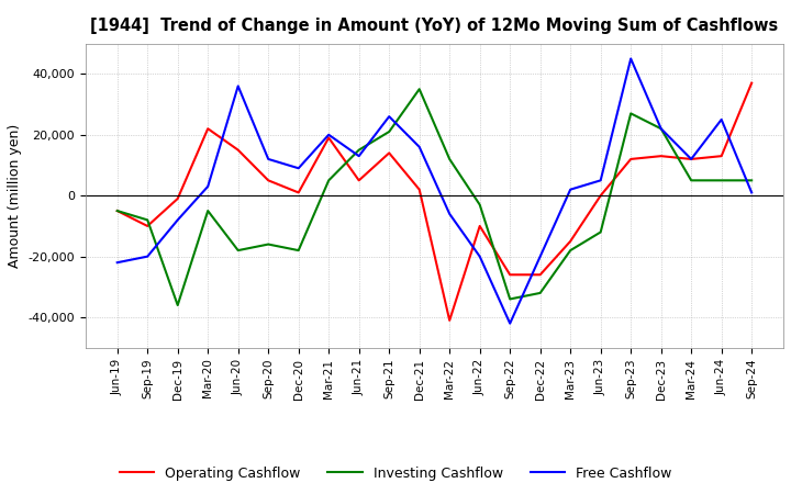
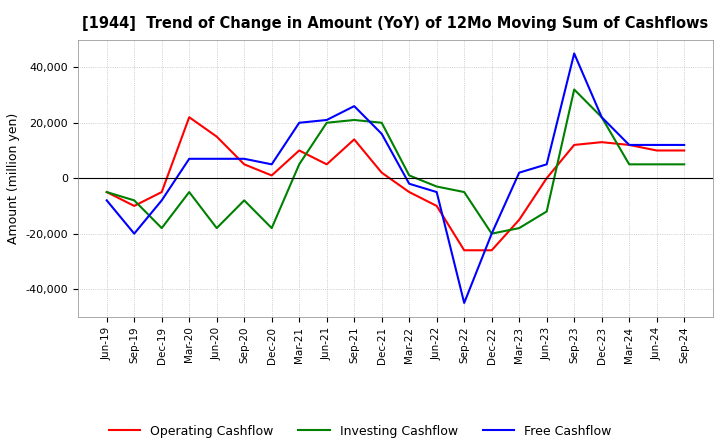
Free Cashflow/Jun-19: -22,000 -> -8,000
Operating Cashflow/Dec-19: -1,000 -> -5,000
Investing Cashflow/Dec-19: -36,000 -> -18,000
Free Cashflow/Mar-20: 3,000 -> 7,000
Free Cashflow/Jun-20: 36,000 -> 7,000
Investing Cashflow/Sep-20: -16,000 -> -8,000
Free Cashflow/Sep-20: 12,000 -> 7,000
Free Cashflow/Dec-20: 9,000 -> 5,000
Operating Cashflow/Mar-21: 19,000 -> 10,000
Investing Cashflow/Jun-21: 15,000 -> 20,000
Free Cashflow/Jun-21: 13,000 -> 21,000
Investing Cashflow/Dec-21: 35,000 -> 20,000
Operating Cashflow/Mar-22: -41,000 -> -5,000
Investing Cashflow/Mar-22: 12,000 -> 1,000
Free Cashflow/Mar-22: -6,000 -> -2,000
Free Cashflow/Jun-22: -20,000 -> -5,000
Investing Cashflow/Sep-22: -34,000 -> -5,000
Free Cashflow/Sep-22: -42,000 -> -45,000
Investing Cashflow/Dec-22: -32,000 -> -20,000
Investing Cashflow/Sep-23: 27,000 -> 32,000
Operating Cashflow/Jun-24: 13,000 -> 10,000
Free Cashflow/Jun-24: 25,000 -> 12,000
Operating Cashflow/Sep-24: 37,000 -> 10,000
Free Cashflow/Sep-24: 1,000 -> 12,000
